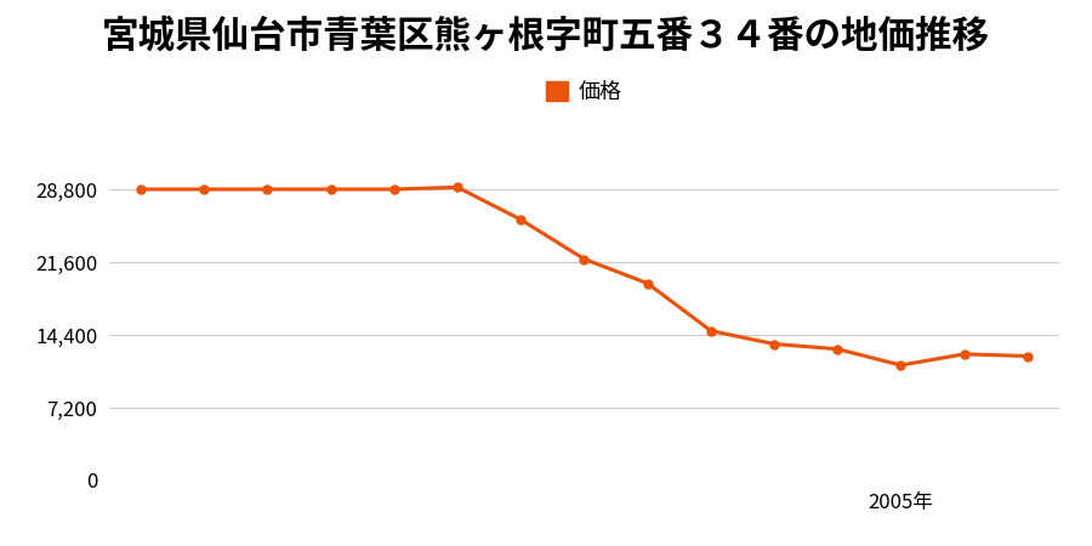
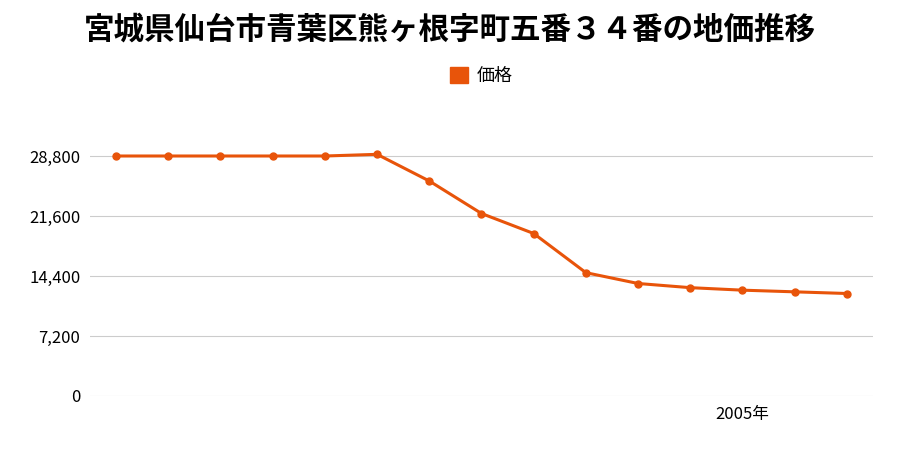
2005年: 11,400 -> 12,700
